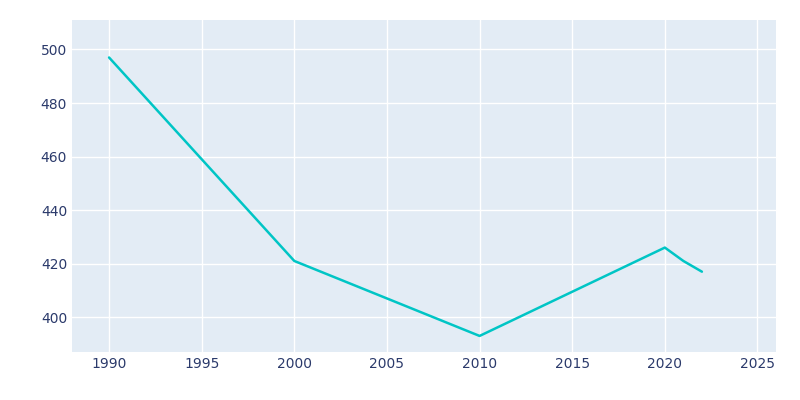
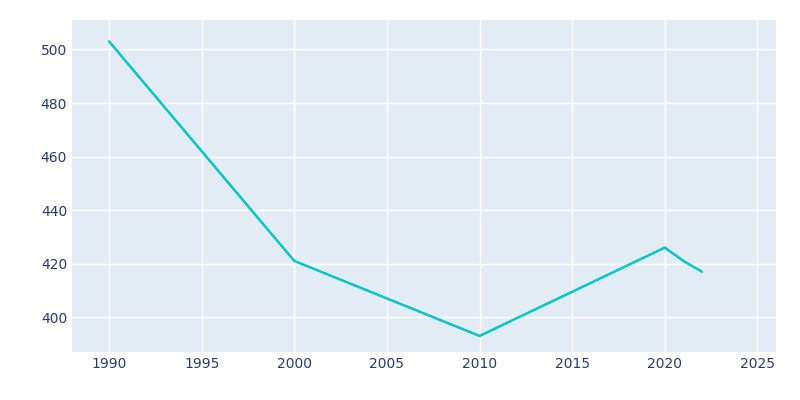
1990: 497 -> 503
